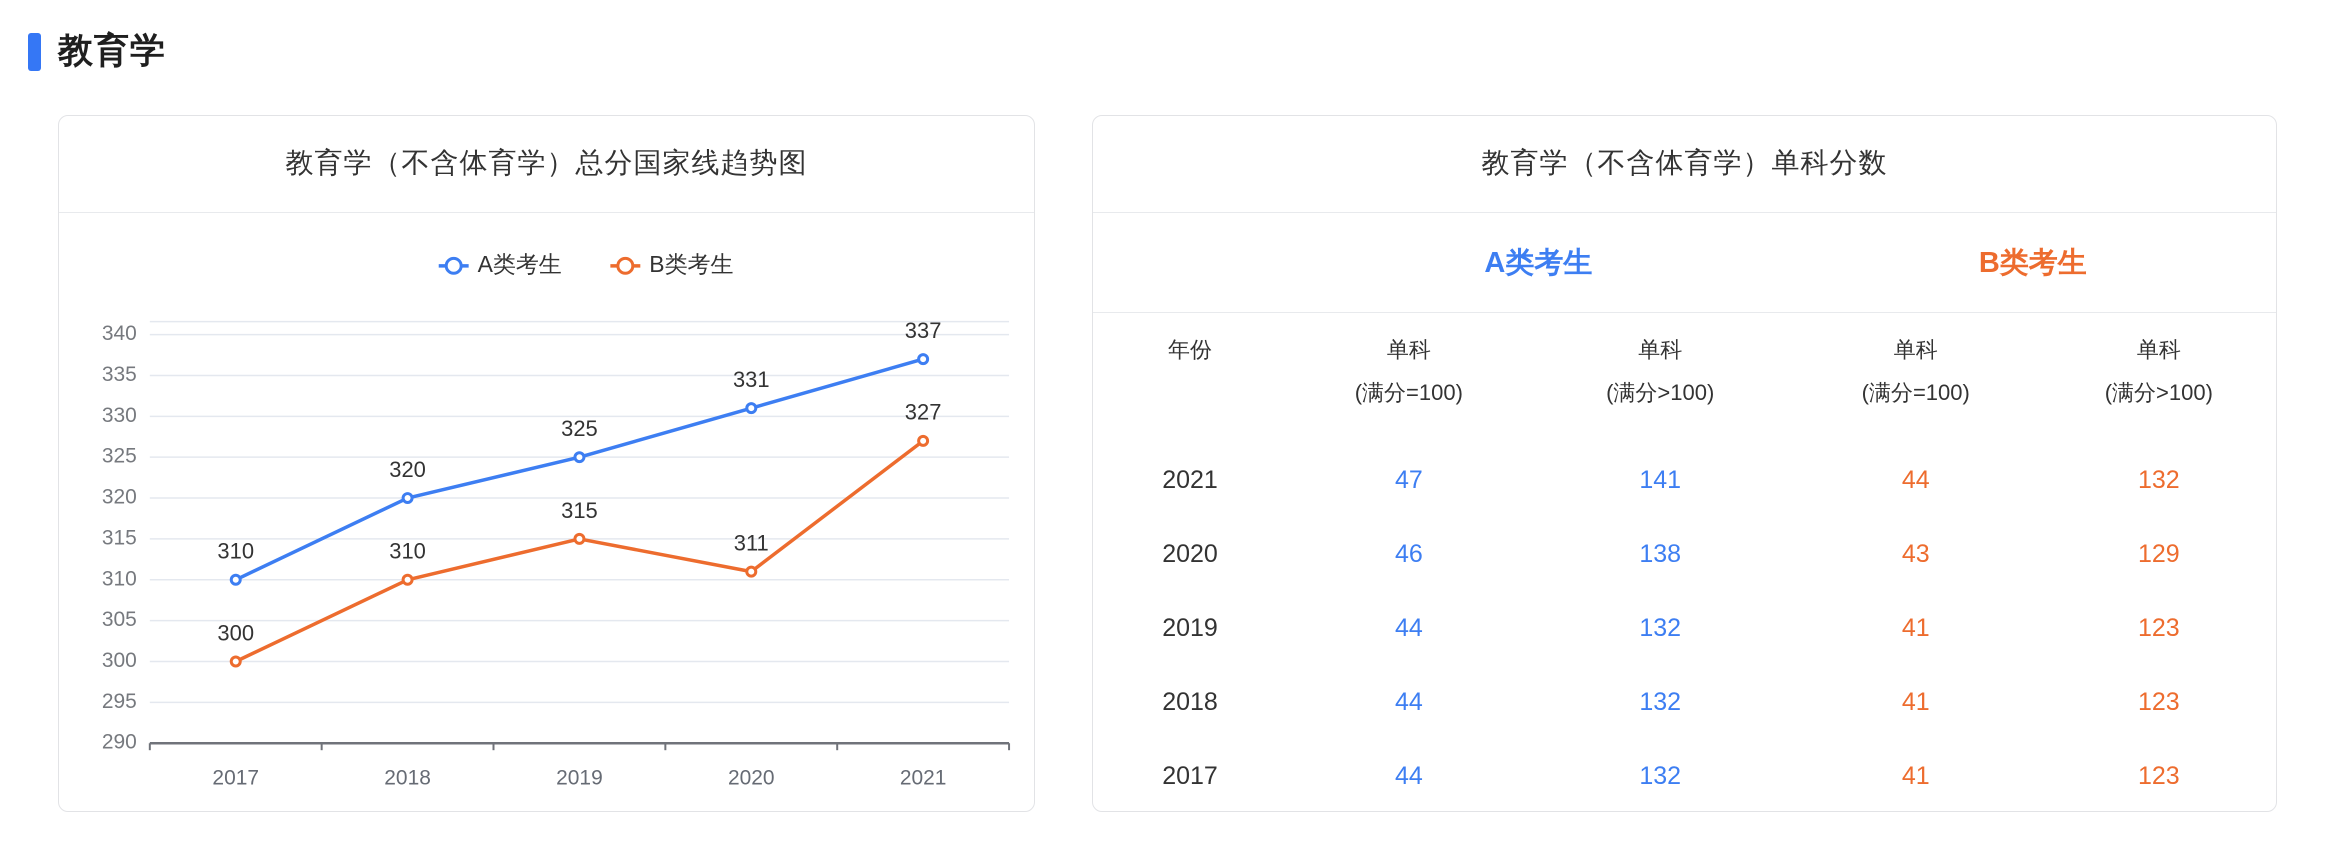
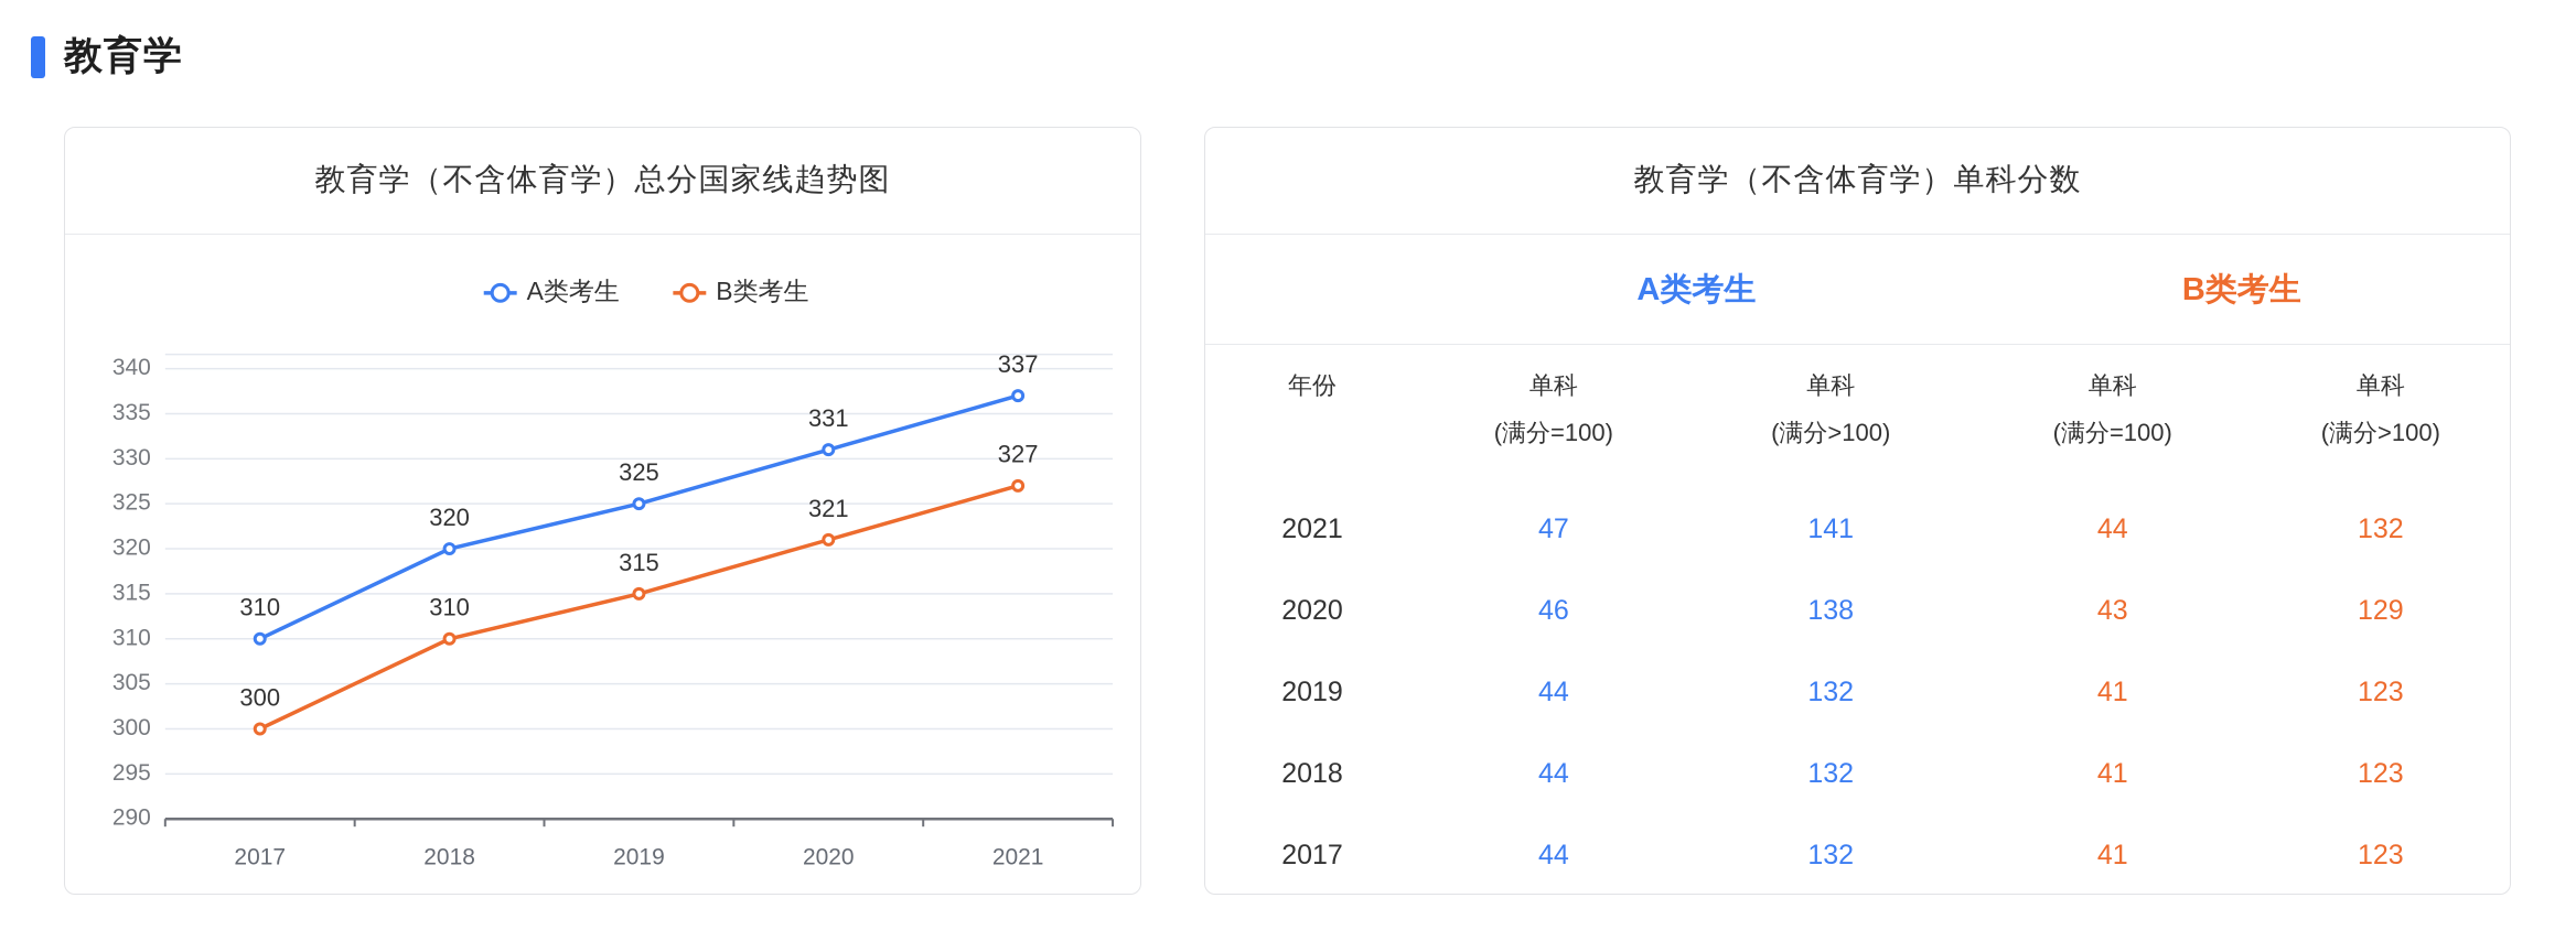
B类考生/2020: 311 -> 321
